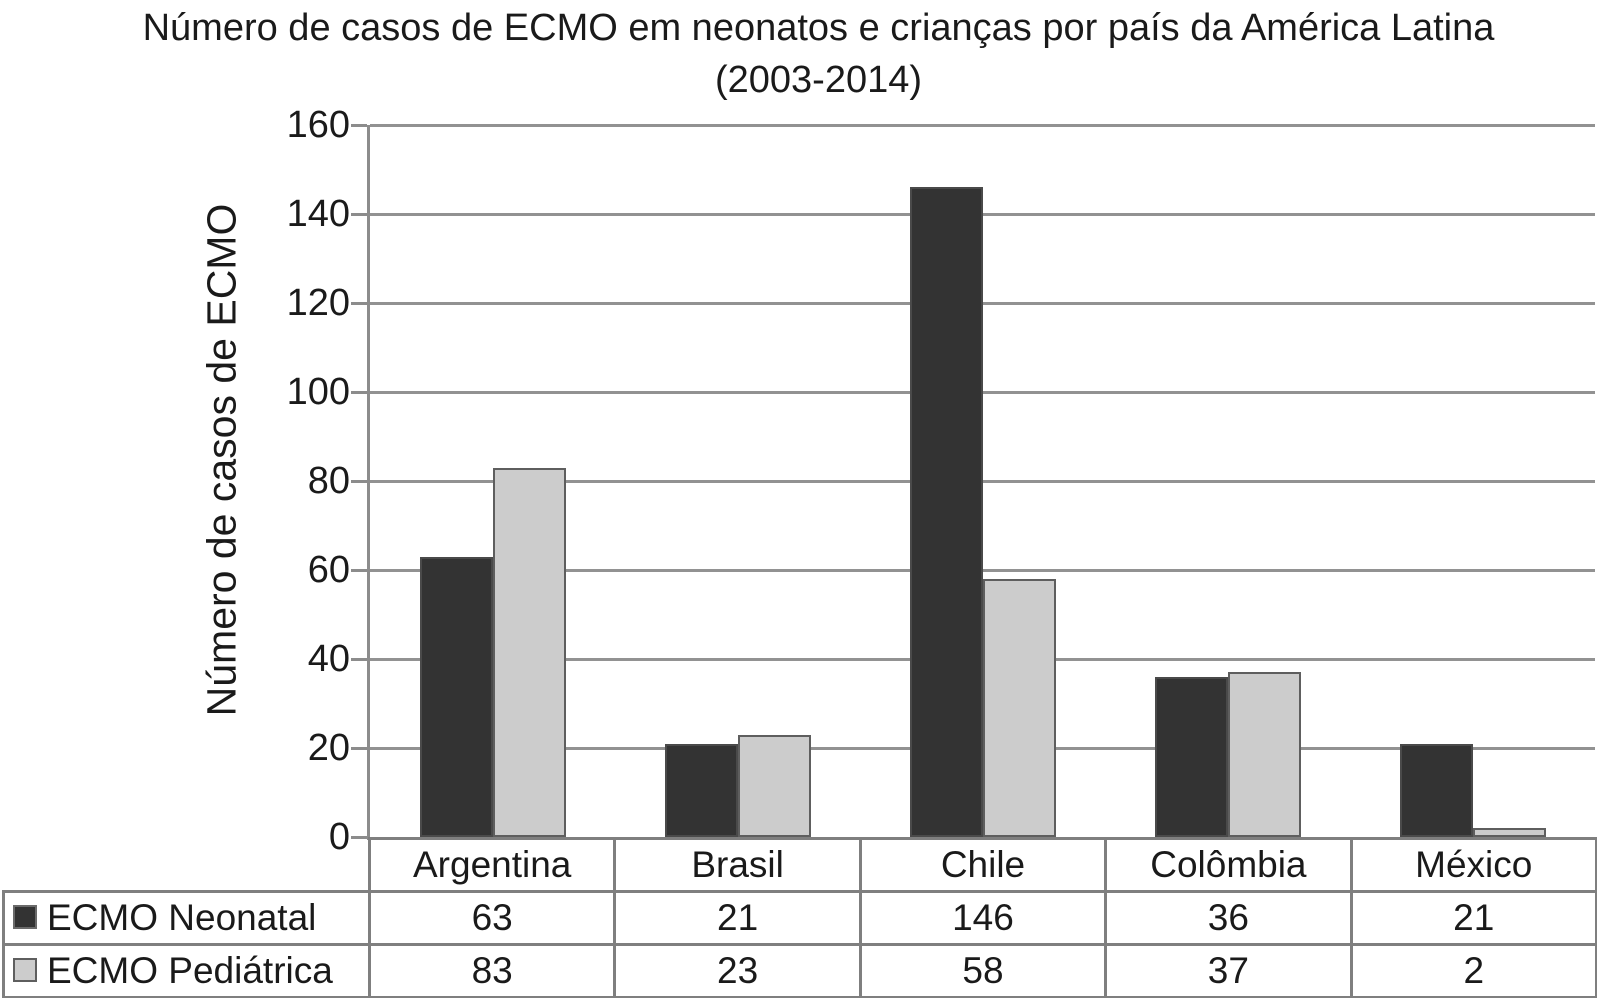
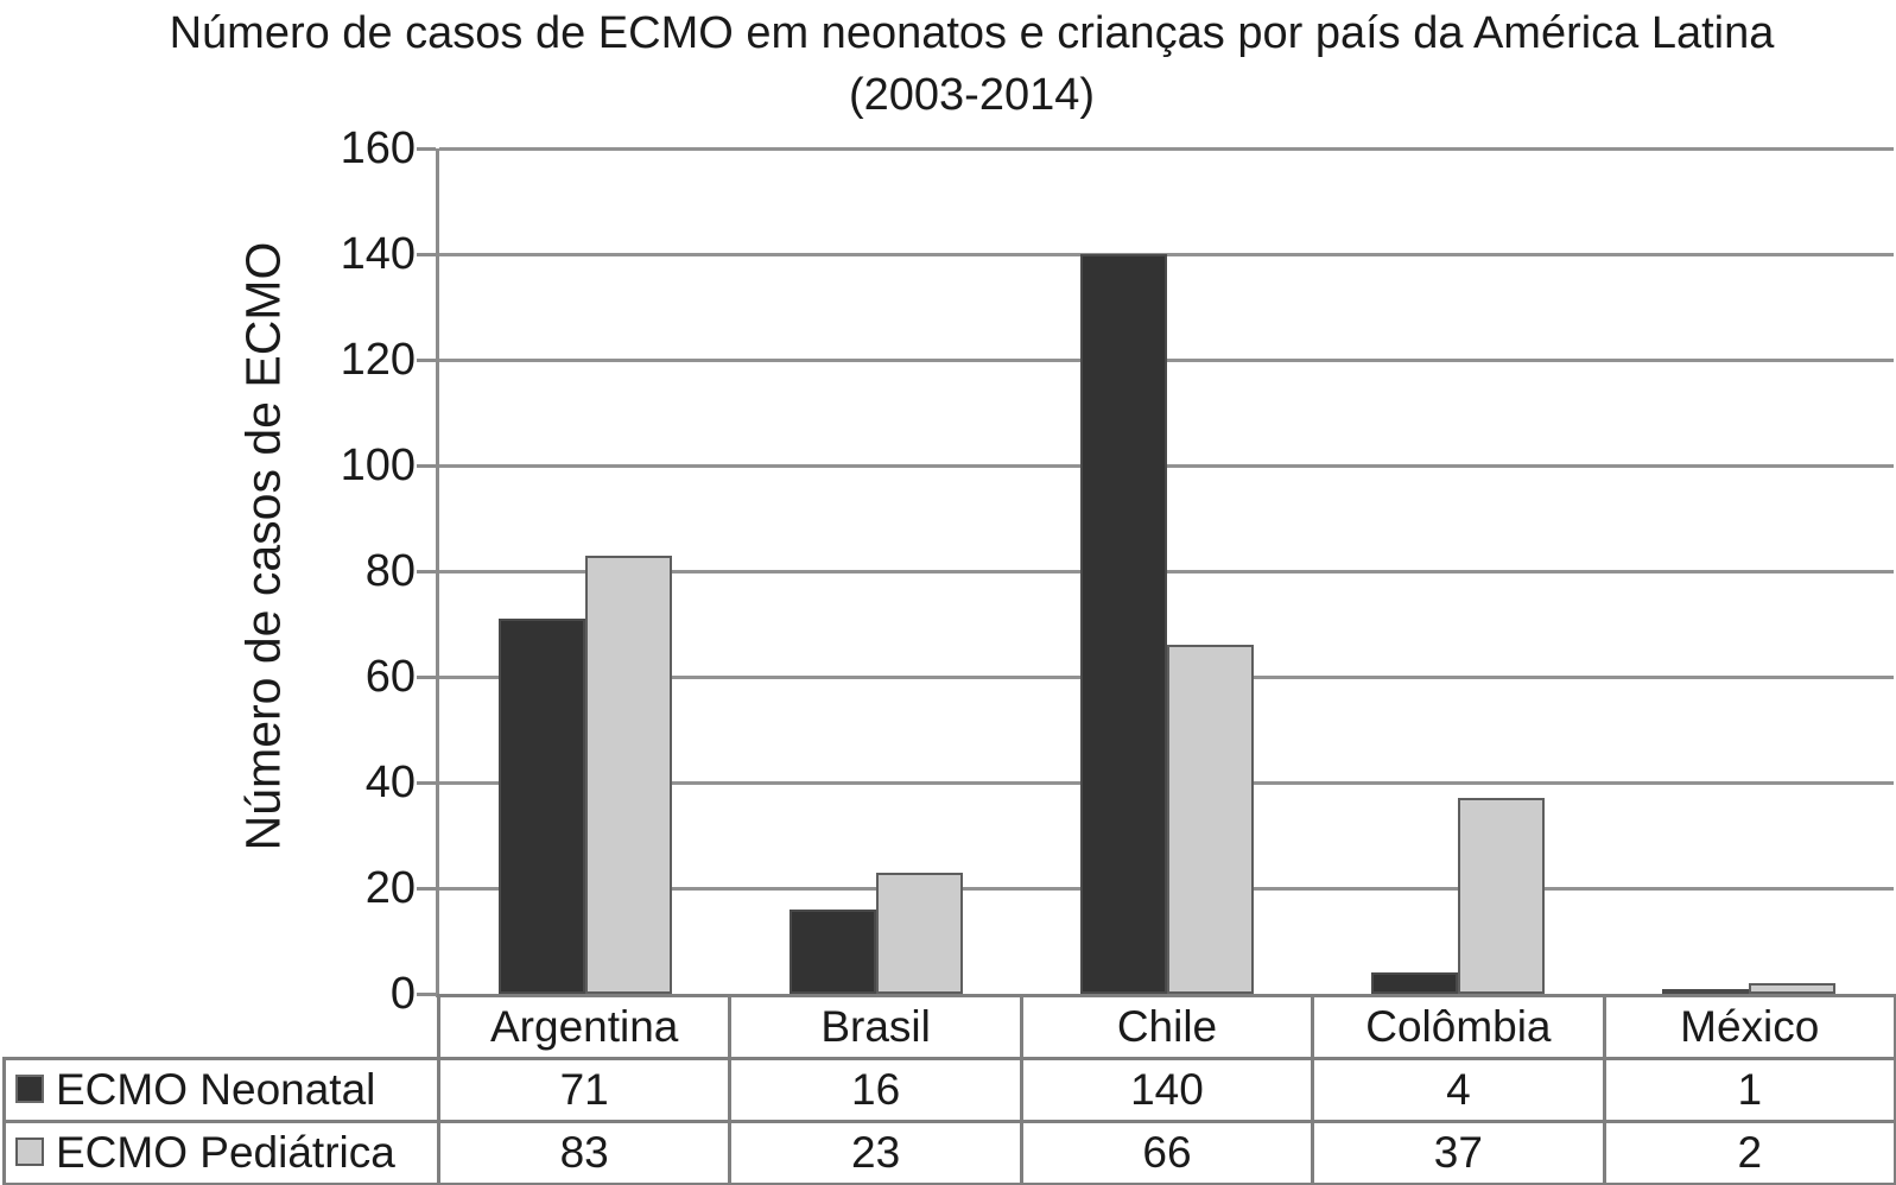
ECMO Neonatal/Argentina: 63 -> 71
ECMO Neonatal/Brasil: 21 -> 16
ECMO Neonatal/Chile: 146 -> 140
ECMO Pediátrica/Chile: 58 -> 66
ECMO Neonatal/Colômbia: 36 -> 4
ECMO Neonatal/México: 21 -> 1
